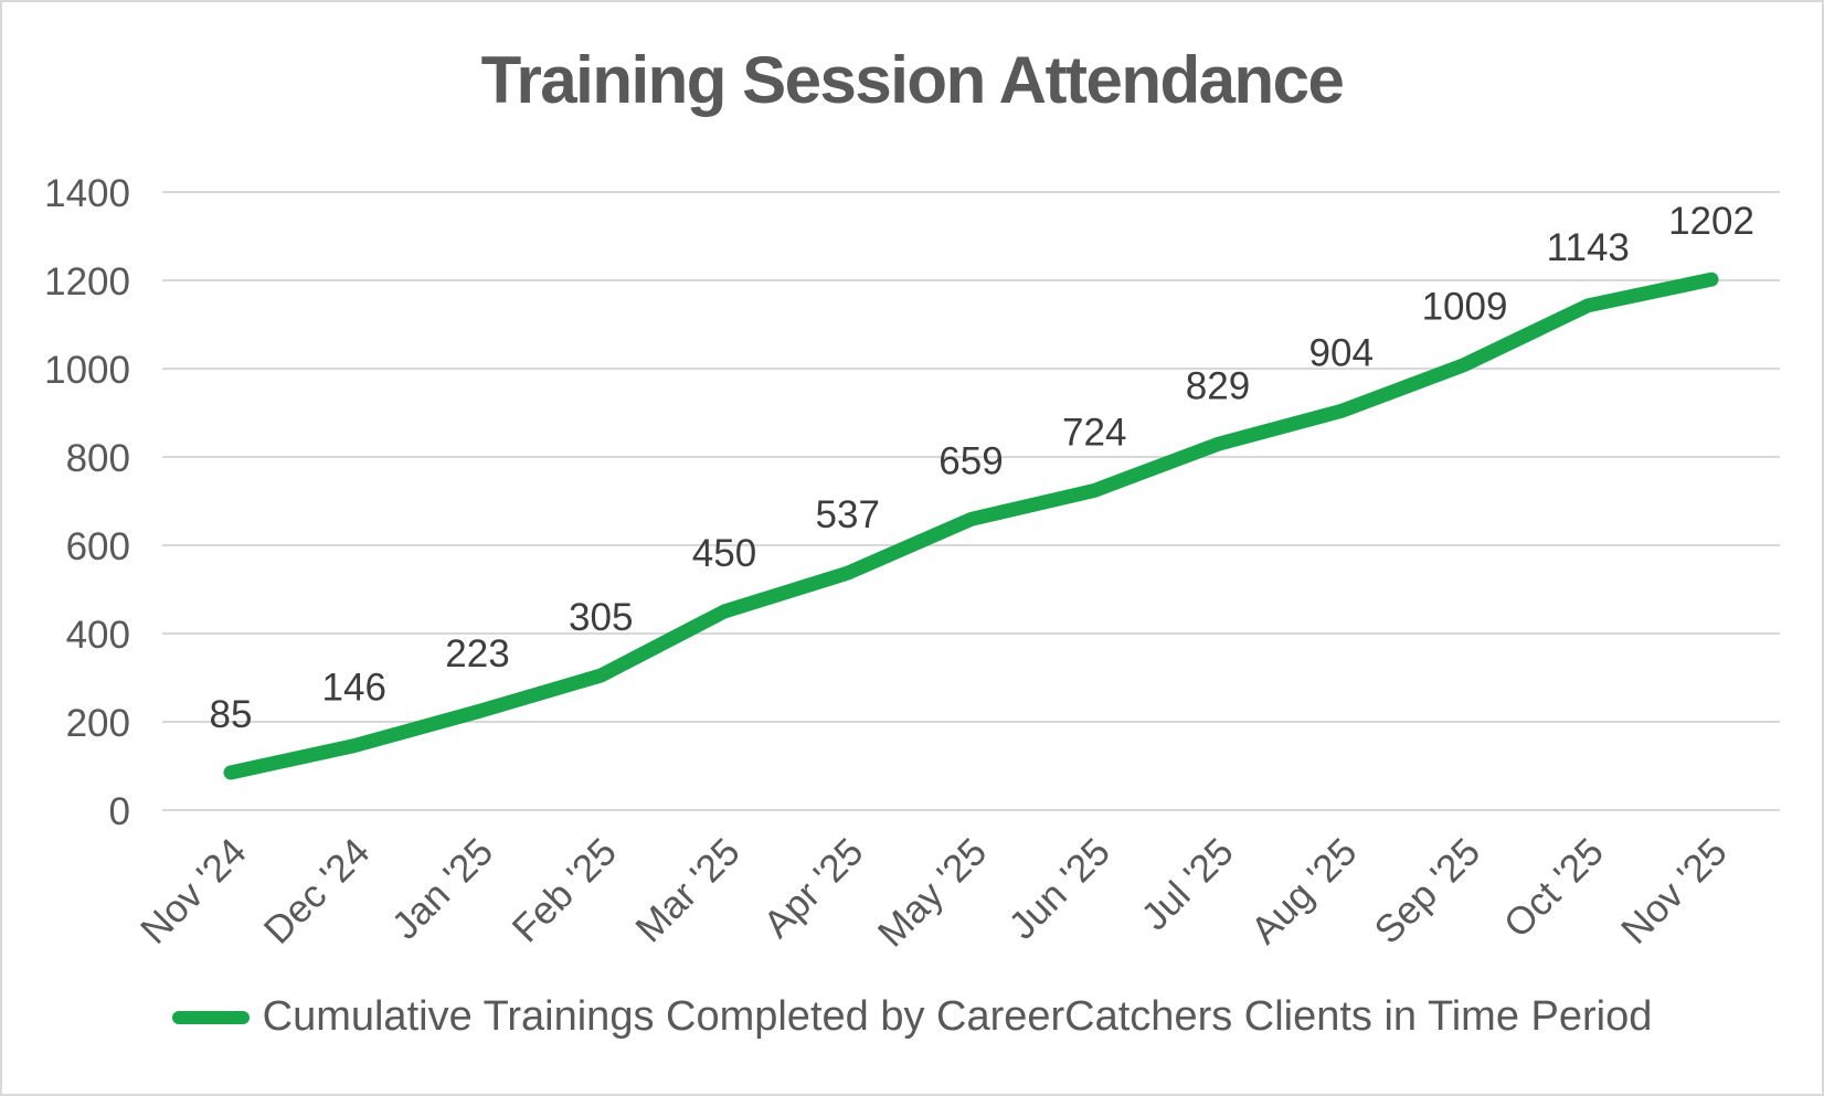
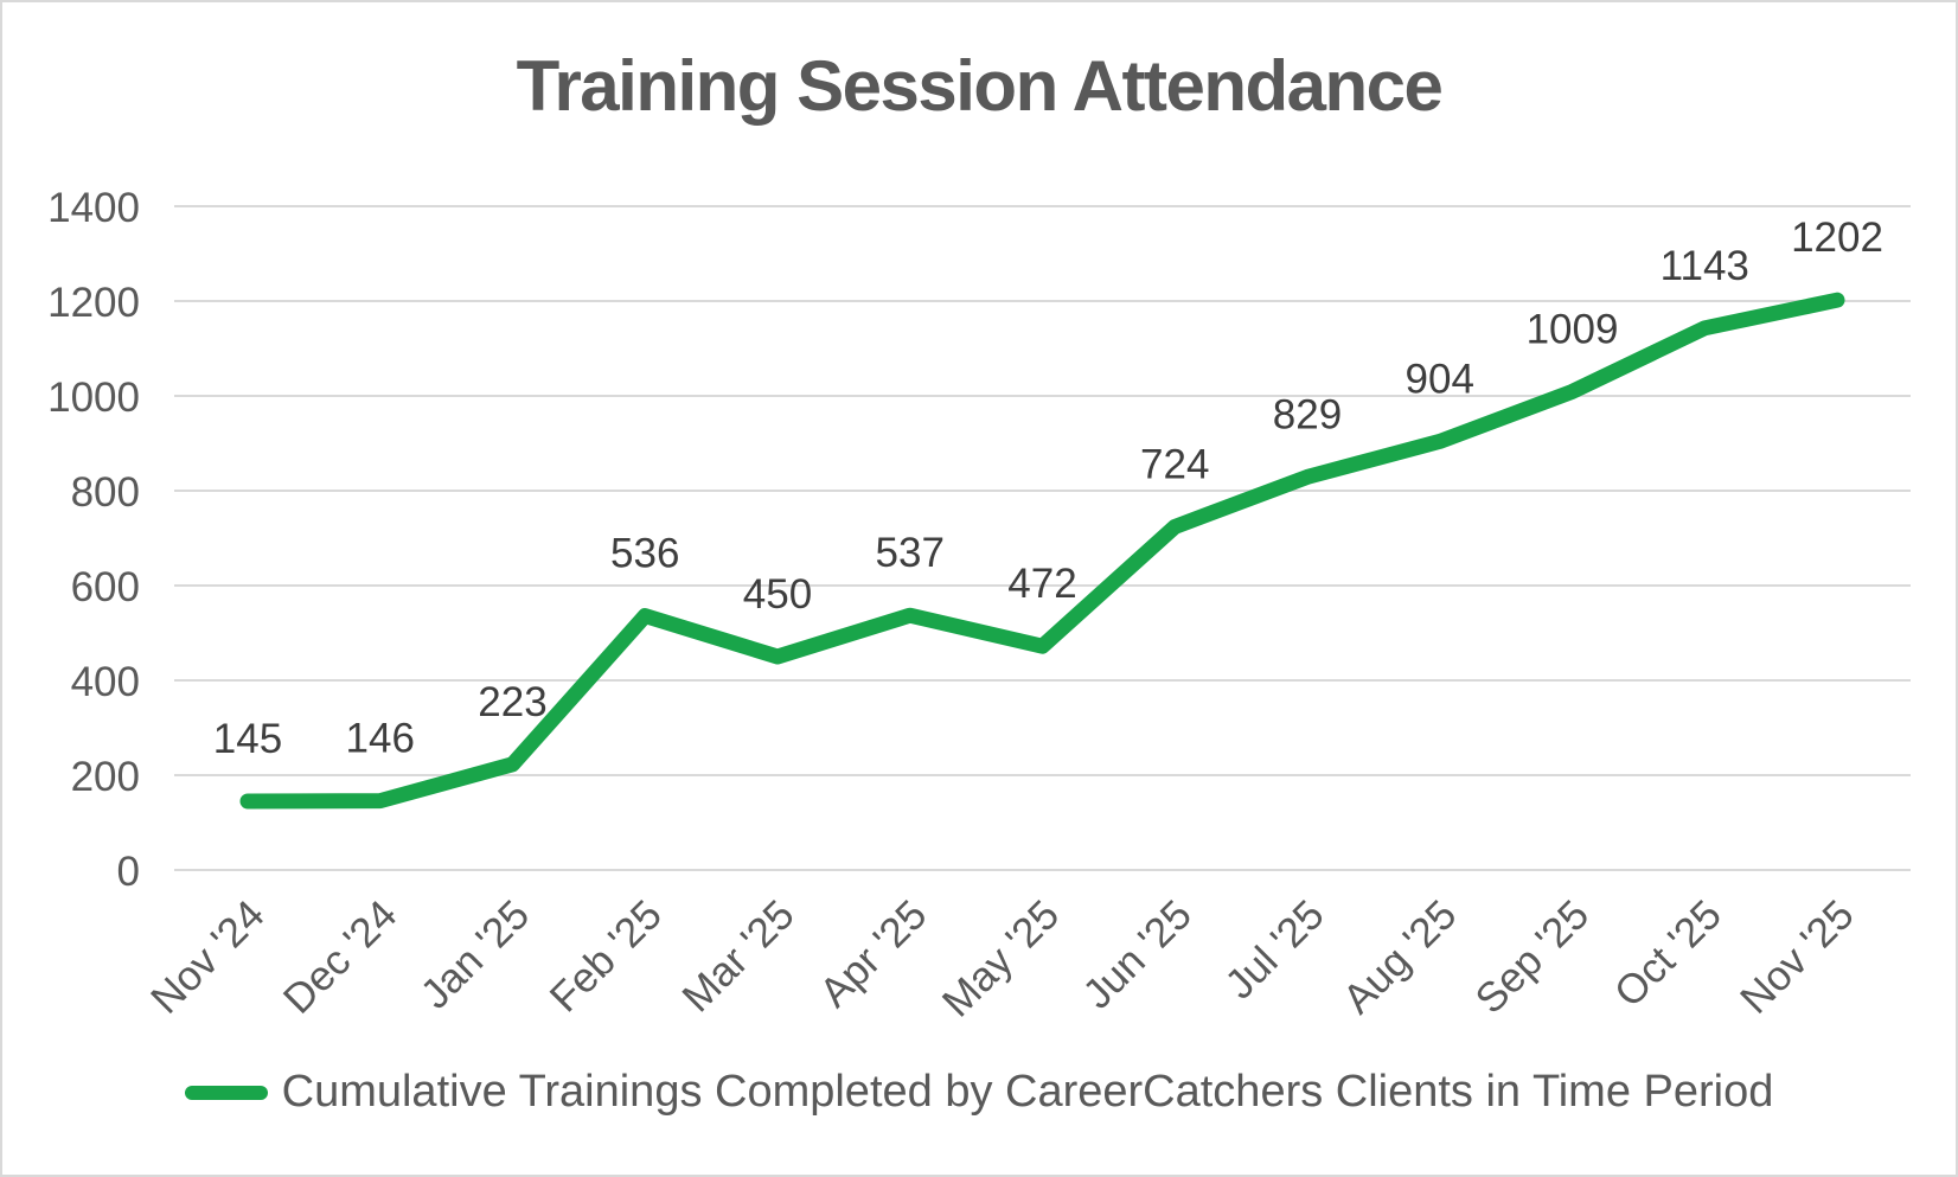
Nov '24: 85 -> 145
Feb '25: 305 -> 536
May '25: 659 -> 472
